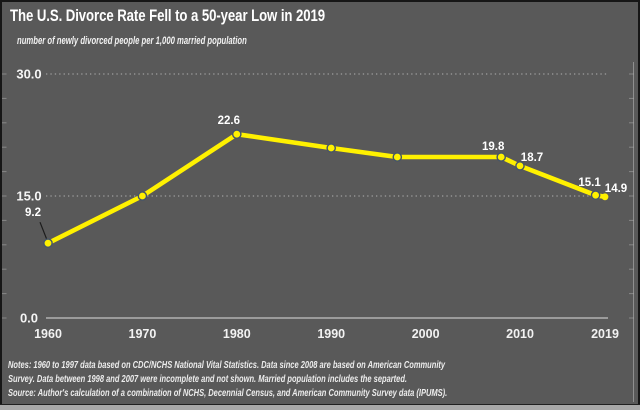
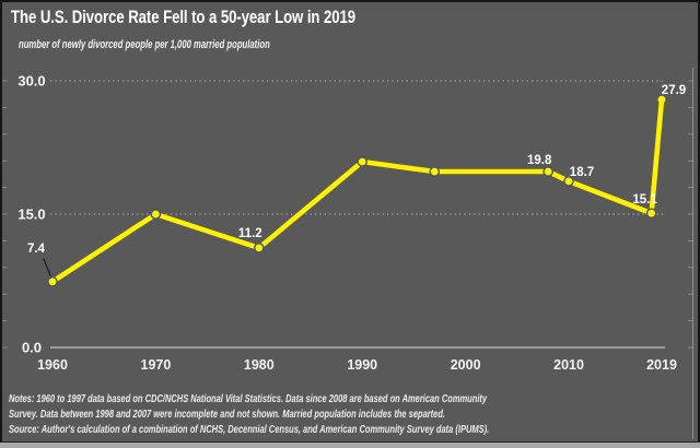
1960: 9.2 -> 7.4
1980: 22.6 -> 11.2
2019: 14.9 -> 27.9
